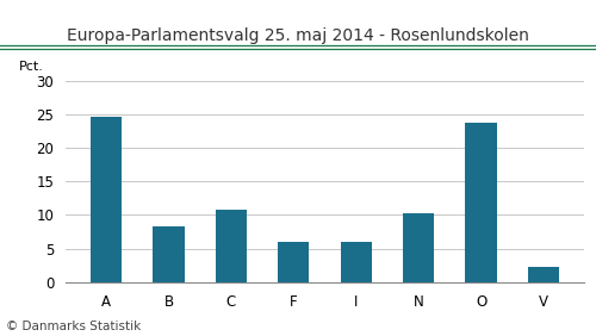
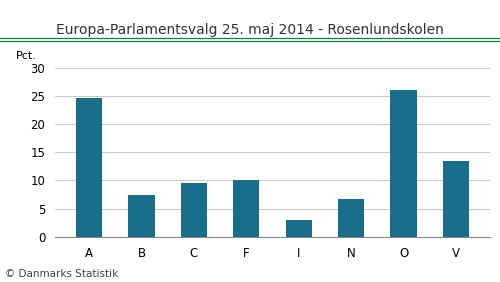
B: 8.4 -> 7.5
C: 10.8 -> 9.5
F: 6.0 -> 10.0
I: 6.0 -> 3.0
N: 10.2 -> 6.8
O: 23.8 -> 26.0
V: 2.2 -> 13.5
